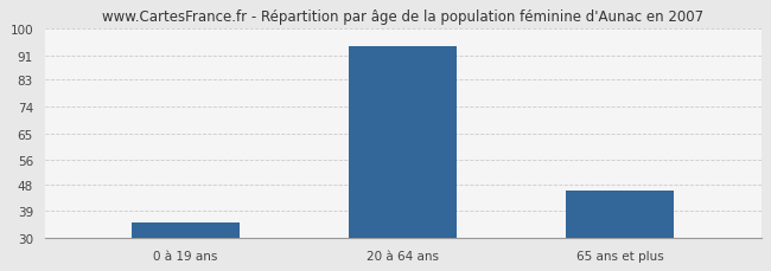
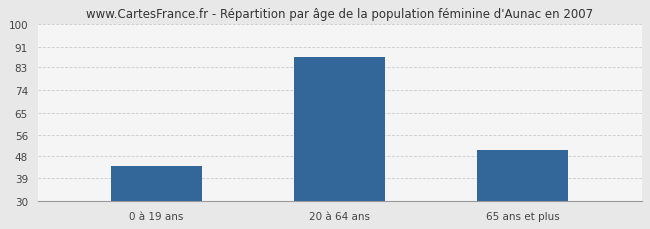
0 à 19 ans: 35 -> 44
20 à 64 ans: 94 -> 87
65 ans et plus: 46 -> 50
